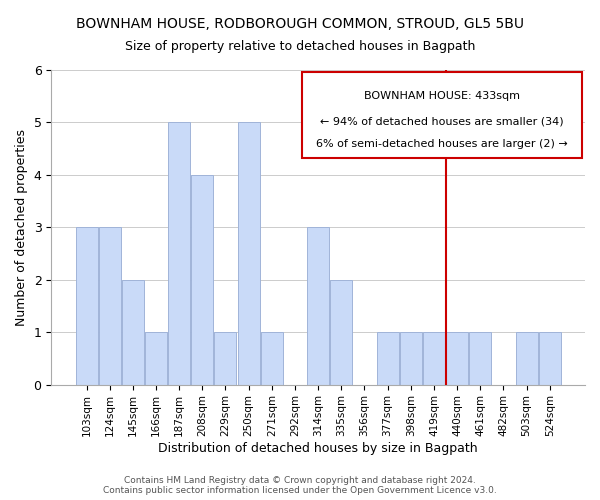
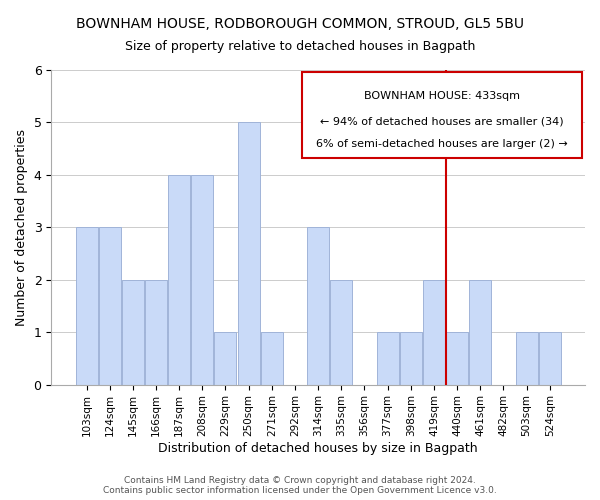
166sqm: 1 -> 2
187sqm: 5 -> 4
419sqm: 1 -> 2
461sqm: 1 -> 2
